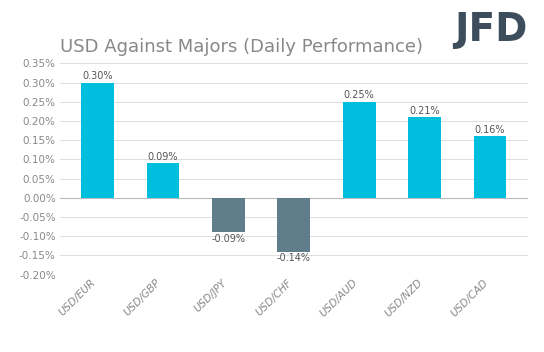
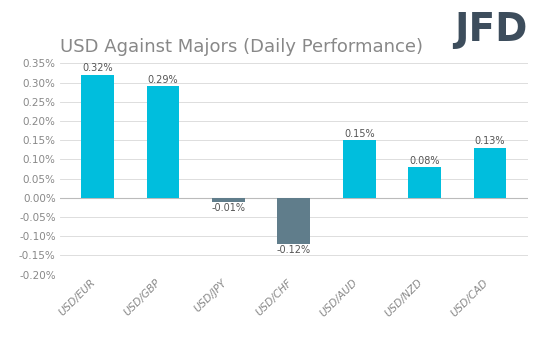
USD/EUR: 0.30% -> 0.32%
USD/GBP: 0.09% -> 0.29%
USD/JPY: -0.09% -> -0.01%
USD/CHF: -0.14% -> -0.12%
USD/AUD: 0.25% -> 0.15%
USD/NZD: 0.21% -> 0.08%
USD/CAD: 0.16% -> 0.13%
